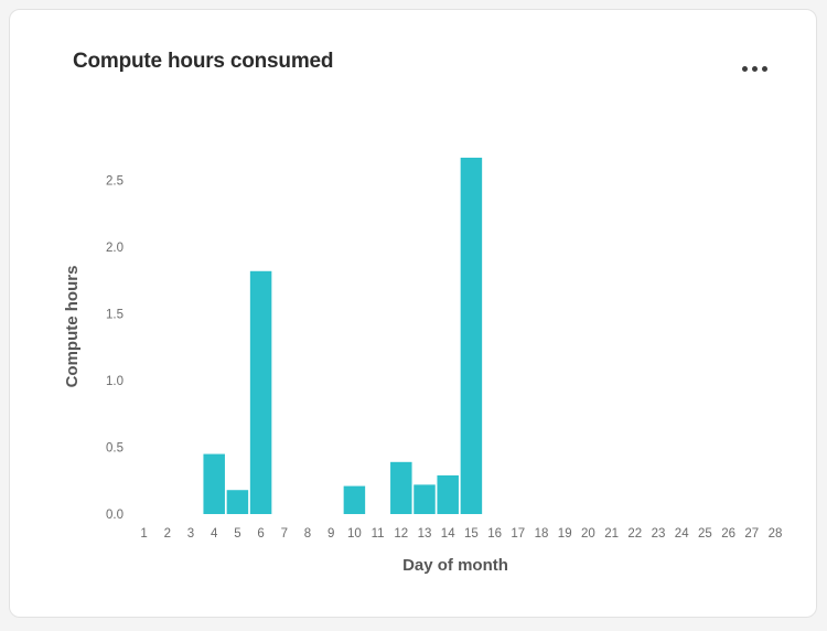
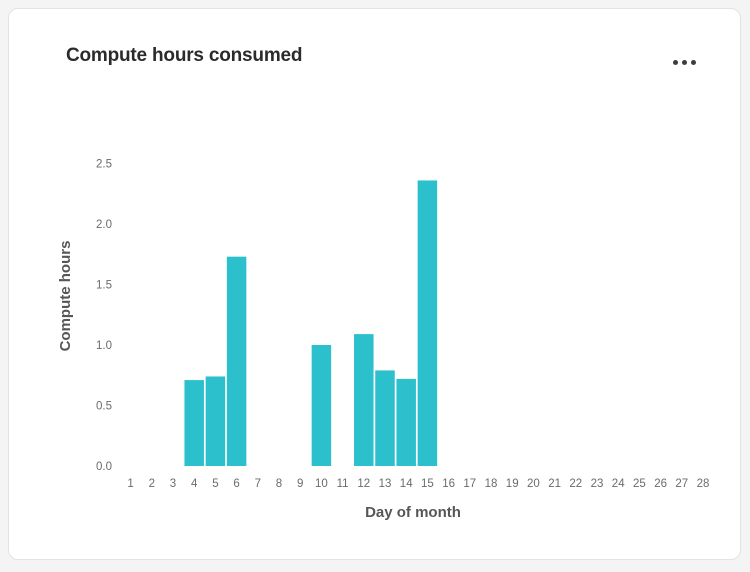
4: 0.45 -> 0.71
5: 0.18 -> 0.74
6: 1.82 -> 1.73
10: 0.21 -> 1.00
12: 0.39 -> 1.09
13: 0.22 -> 0.79
14: 0.29 -> 0.72
15: 2.67 -> 2.36
